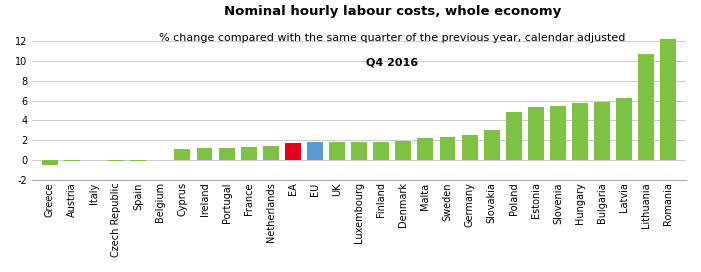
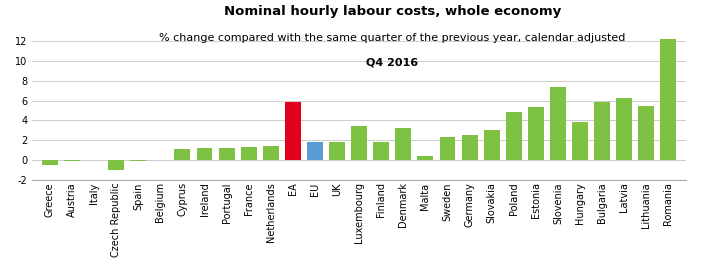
Czech Republic: -0.1 -> -1.0
EA: 1.7 -> 5.8
Luxembourg: 1.8 -> 3.4
Denmark: 1.9 -> 3.2
Malta: 2.2 -> 0.4
Slovenia: 5.4 -> 7.4
Hungary: 5.7 -> 3.8
Lithuania: 10.7 -> 5.4
